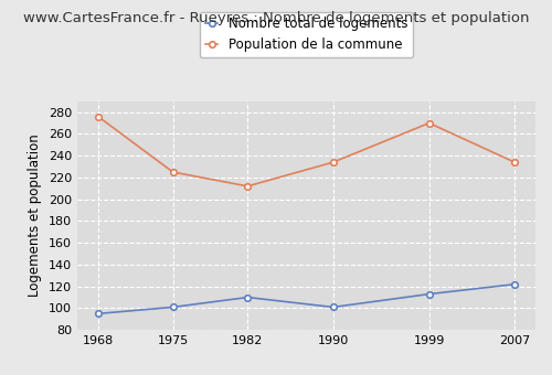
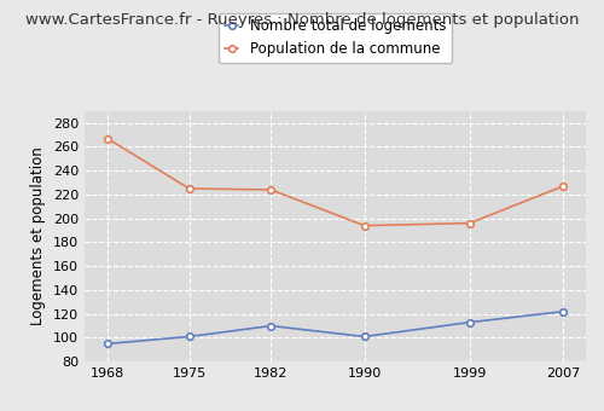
Population de la commune/1968: 276 -> 267
Population de la commune/1982: 212 -> 224
Population de la commune/1990: 234 -> 194
Population de la commune/1999: 270 -> 196
Population de la commune/2007: 234 -> 227
